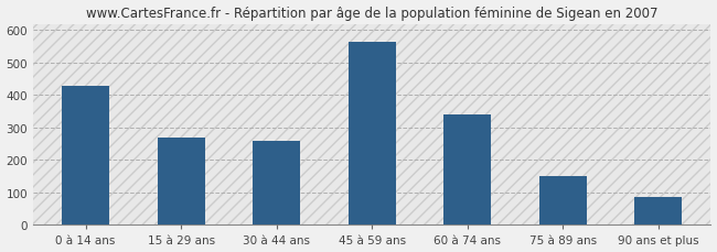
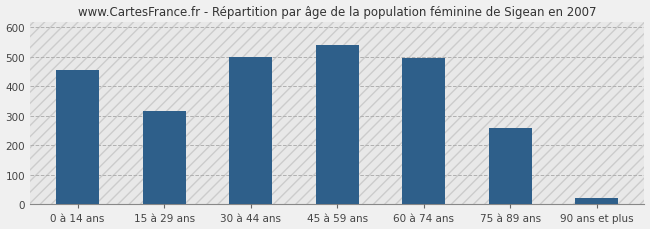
0 à 14 ans: 430 -> 455
15 à 29 ans: 270 -> 315
30 à 44 ans: 260 -> 500
45 à 59 ans: 565 -> 540
60 à 74 ans: 340 -> 495
75 à 89 ans: 150 -> 258
90 ans et plus: 85 -> 22
